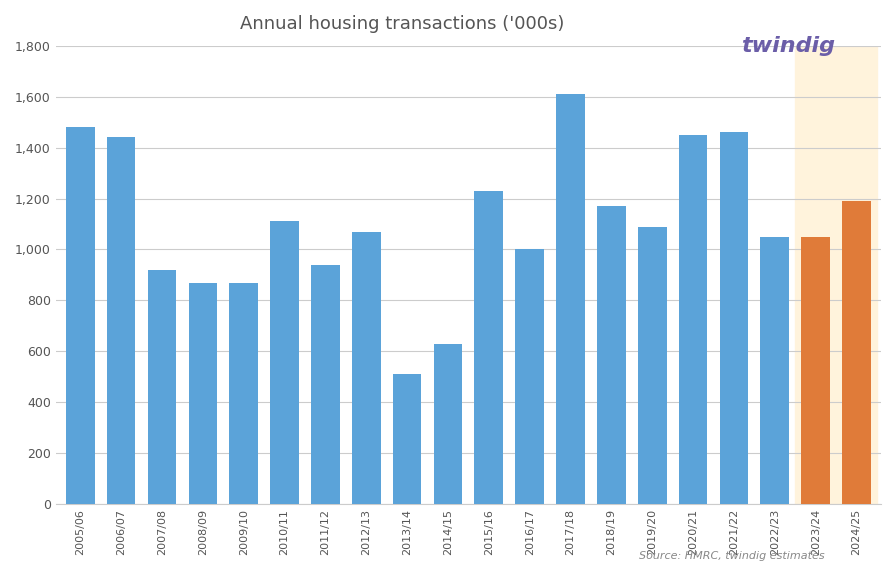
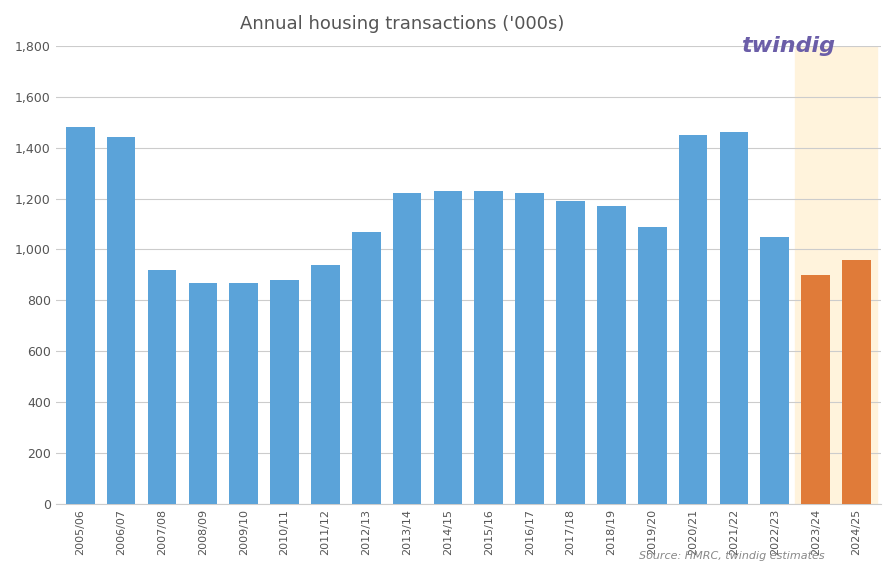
2010/11: 1,110 -> 880
2013/14: 510 -> 1,220
2014/15: 630 -> 1,230
2016/17: 1,000 -> 1,220
2017/18: 1,610 -> 1,190
2023/24: 1,050 -> 900
2024/25: 1,190 -> 960
